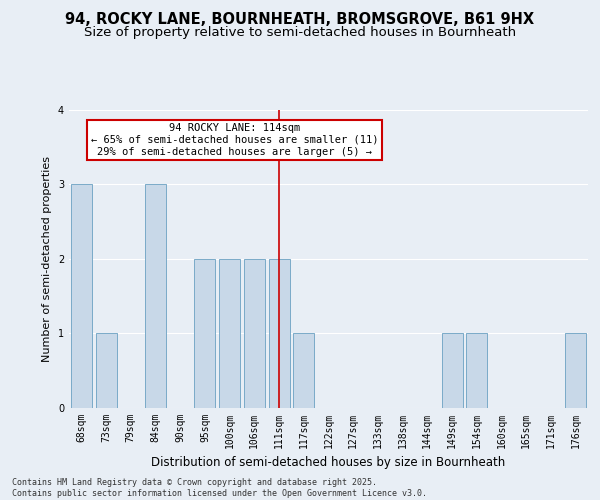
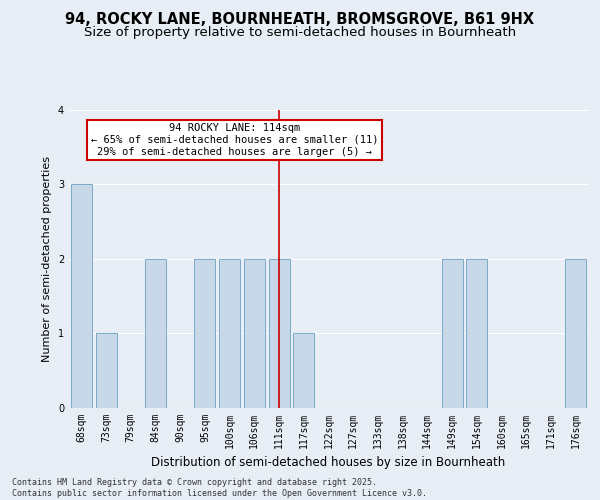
84sqm: 3 -> 2
149sqm: 1 -> 2
154sqm: 1 -> 2
176sqm: 1 -> 2
